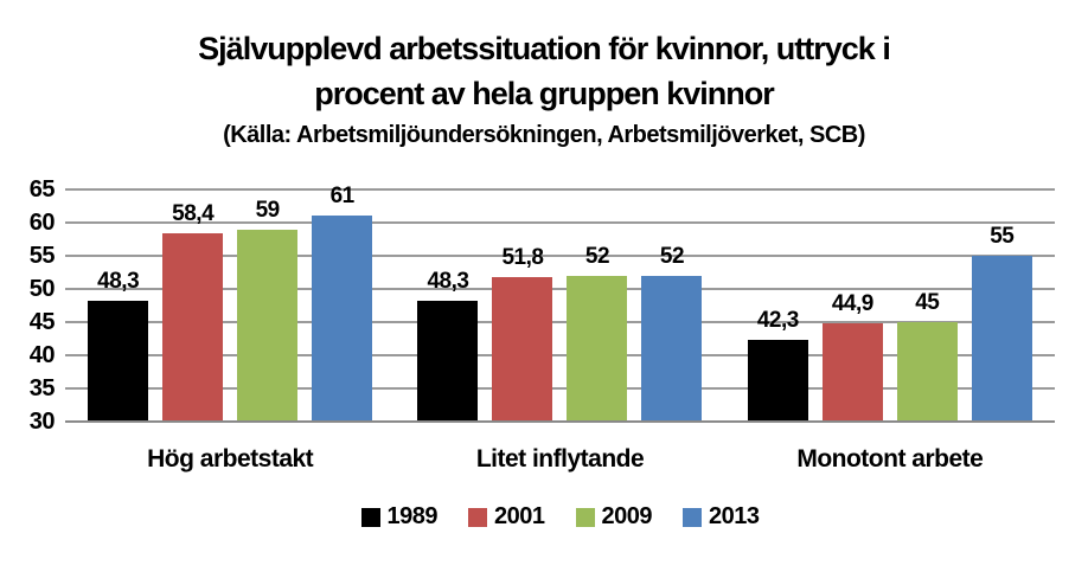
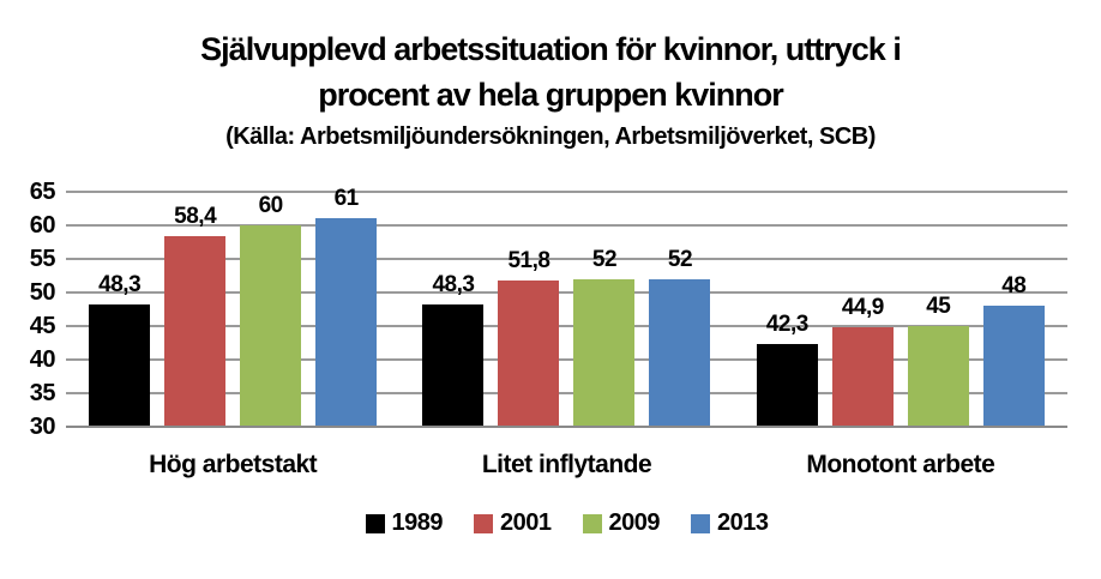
2009/Hög arbetstakt: 59 -> 60
2013/Monotont arbete: 55 -> 48
